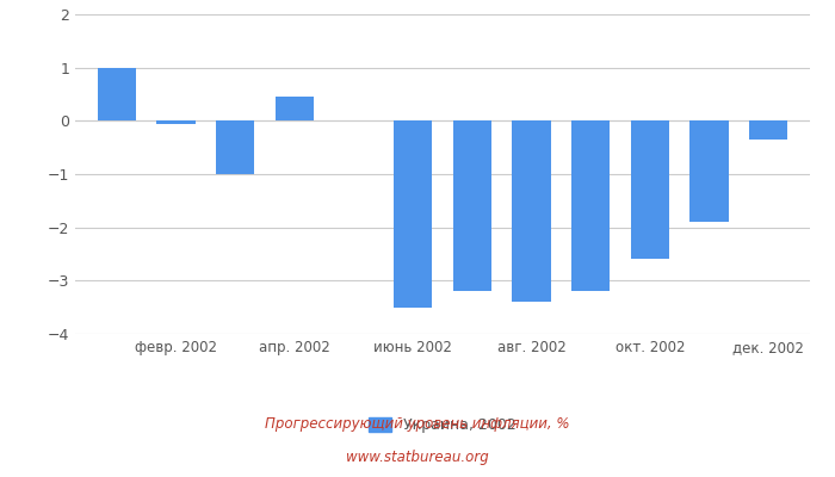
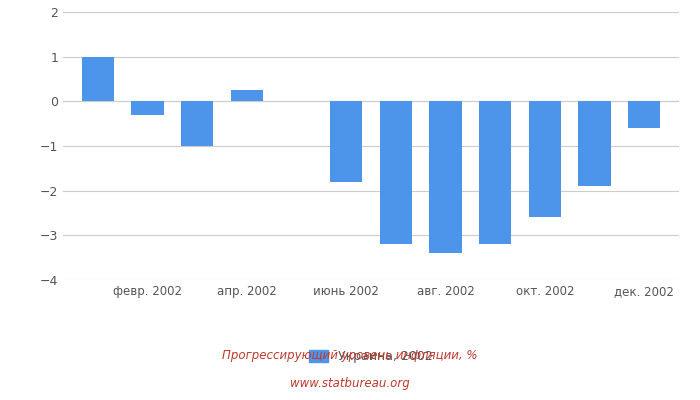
февр. 2002: -0.05 -> -0.30
апр. 2002: 0.45 -> 0.25
июнь 2002: -3.50 -> -1.80
дек. 2002: -0.35 -> -0.60
